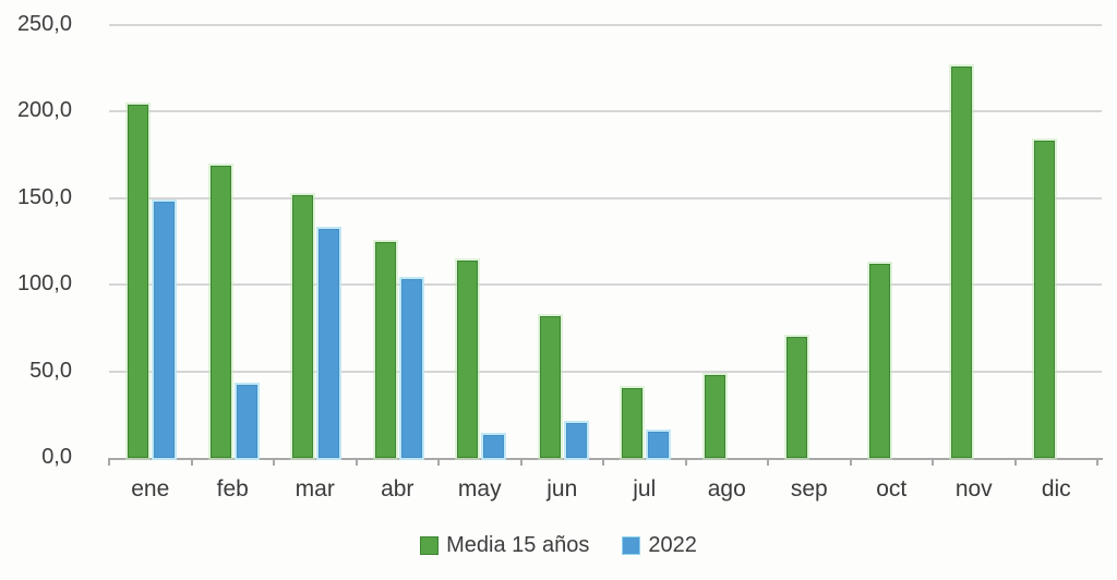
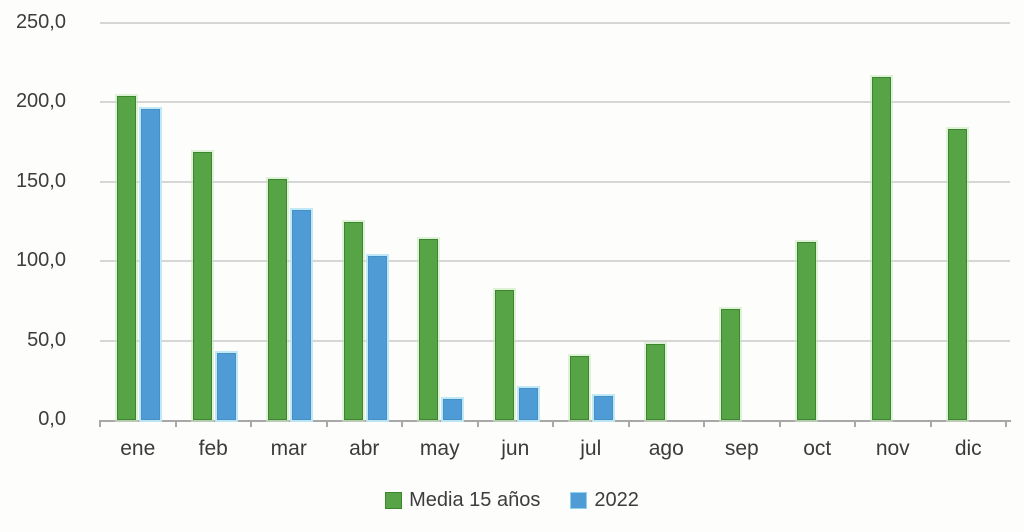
2022/ene: 148 -> 196
Media 15 años/nov: 226 -> 216
